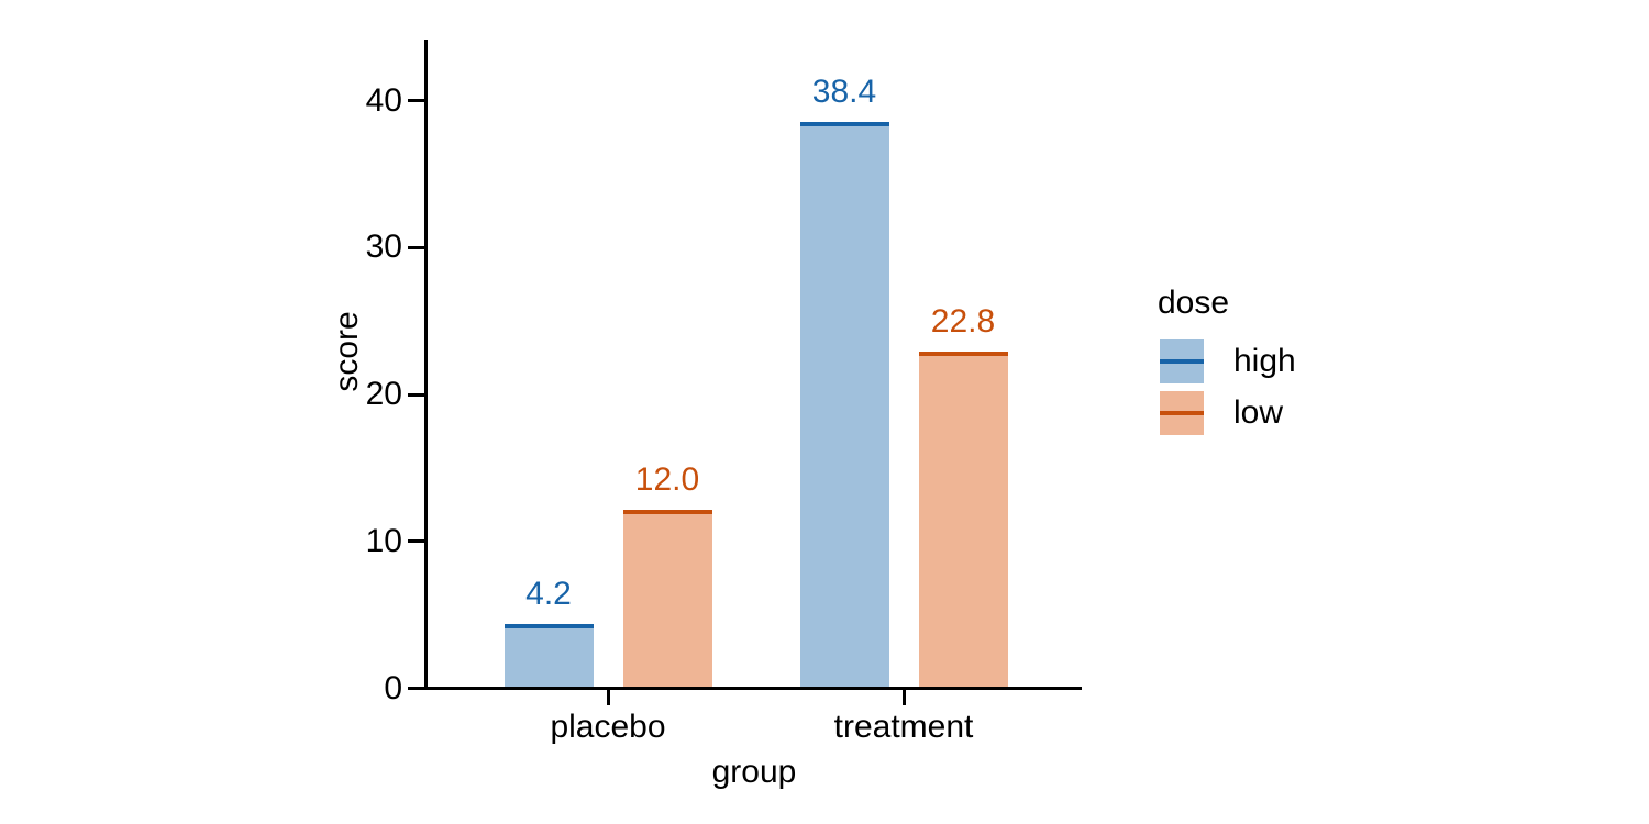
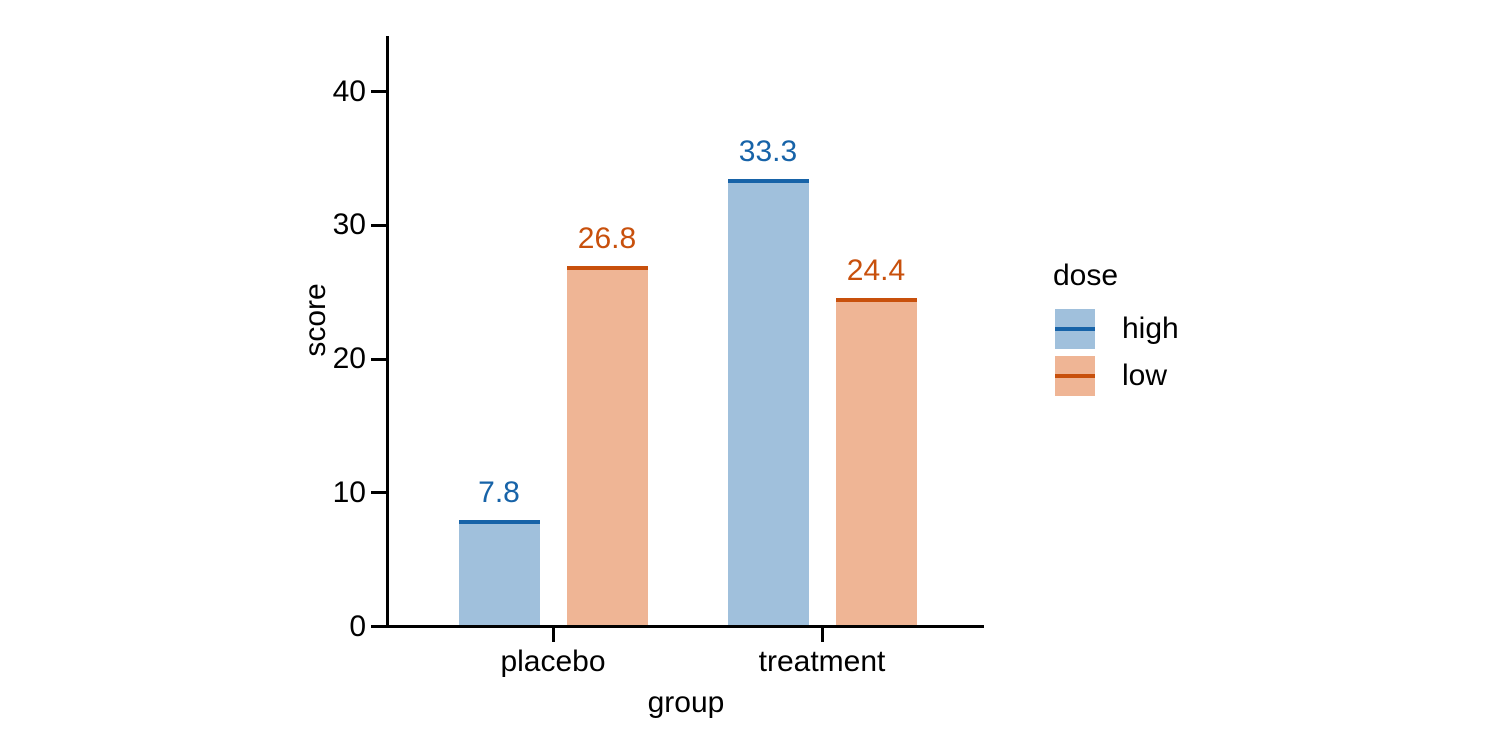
high/placebo: 4.2 -> 7.8
low/placebo: 12.0 -> 26.8
high/treatment: 38.4 -> 33.3
low/treatment: 22.8 -> 24.4
